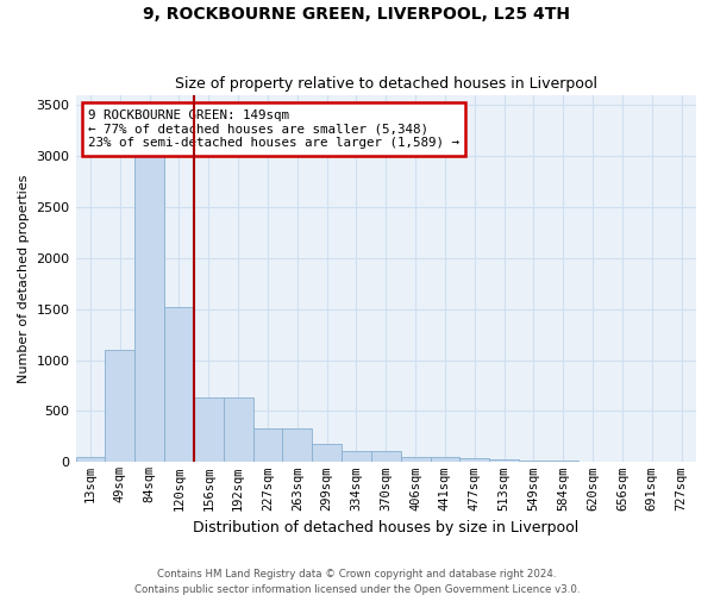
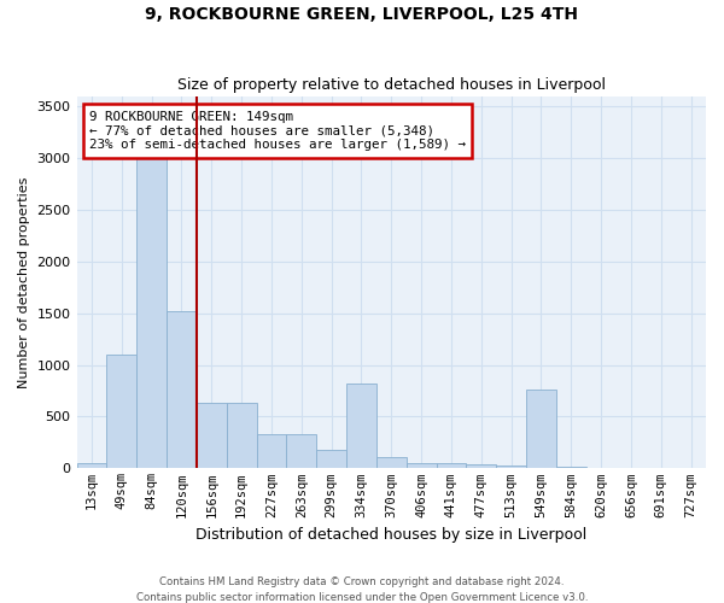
334sqm: 110 -> 820
549sqm: 20 -> 760
